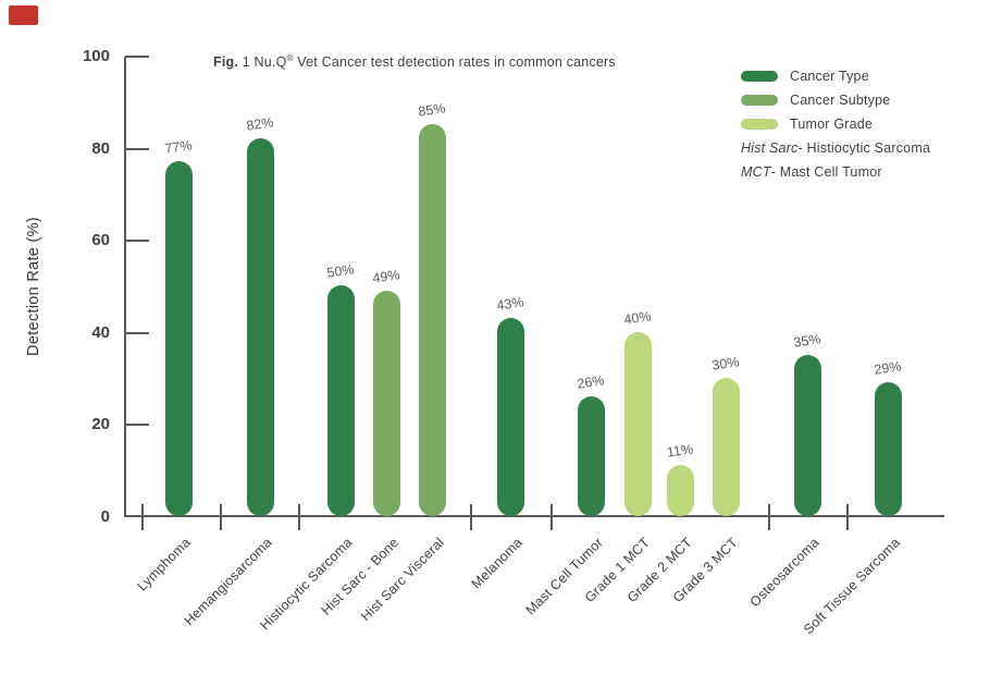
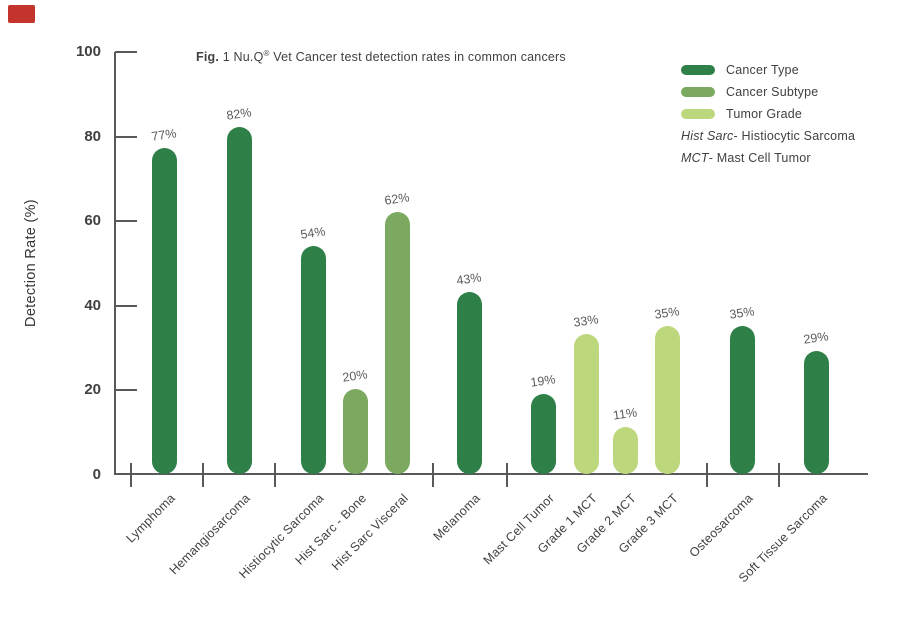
Histiocytic Sarcoma: 50% -> 54%
Hist Sarc - Bone: 49% -> 20%
Hist Sarc Visceral: 85% -> 62%
Mast Cell Tumor: 26% -> 19%
Grade 1 MCT: 40% -> 33%
Grade 3 MCT: 30% -> 35%
